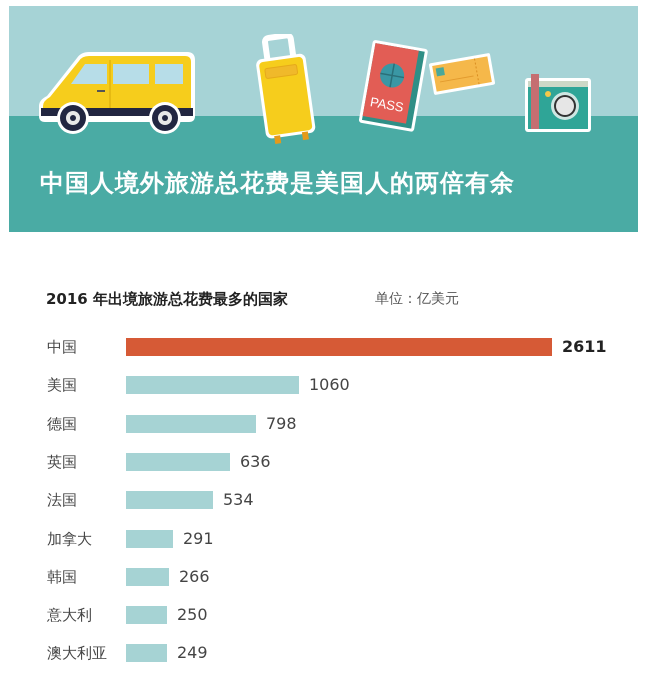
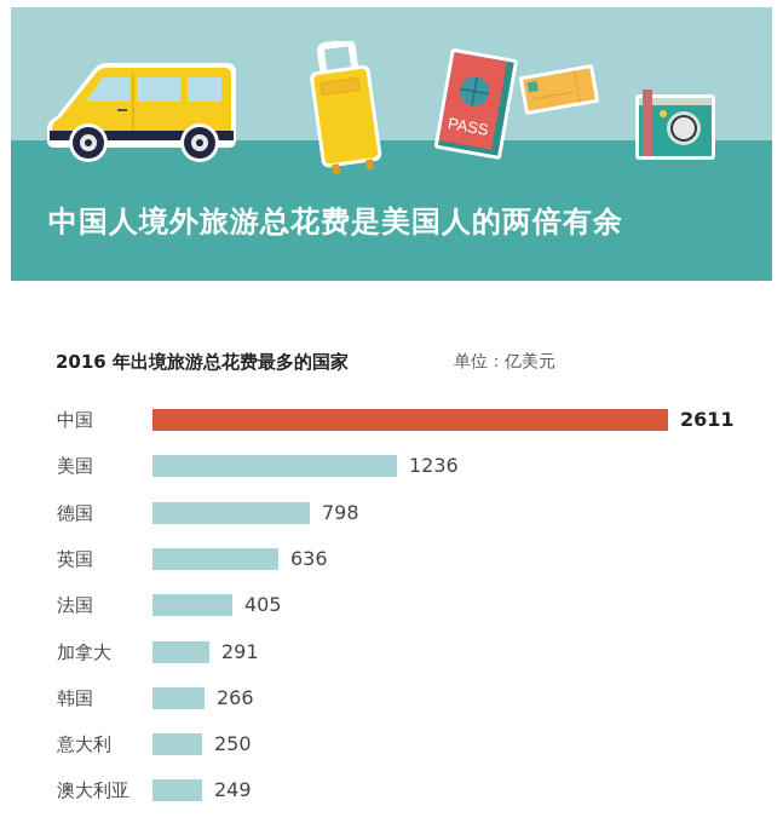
美国: 1060 -> 1236
法国: 534 -> 405
